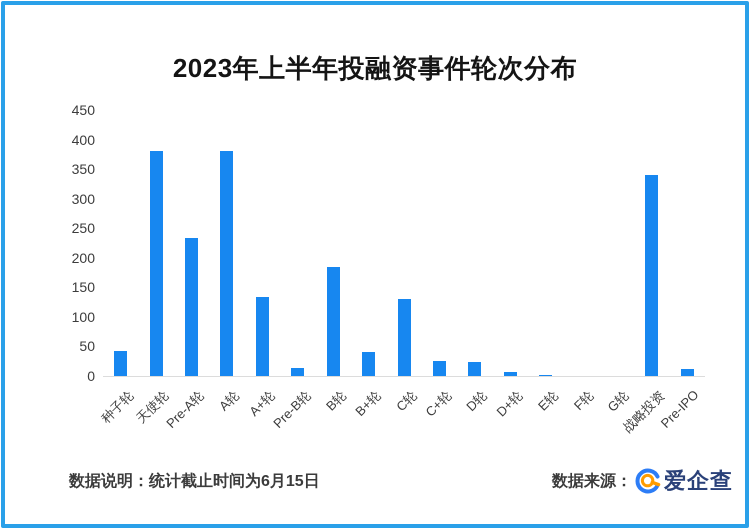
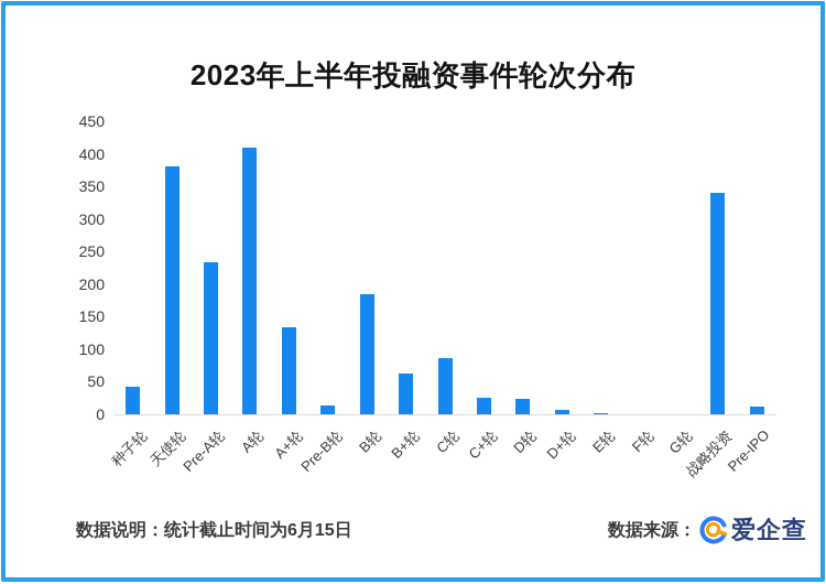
A轮: 380 -> 410
B+轮: 40 -> 60
C轮: 130 -> 90
